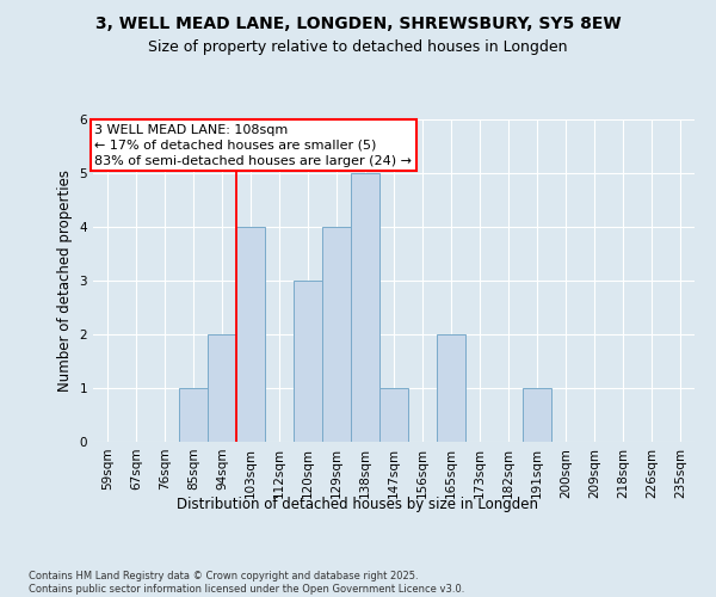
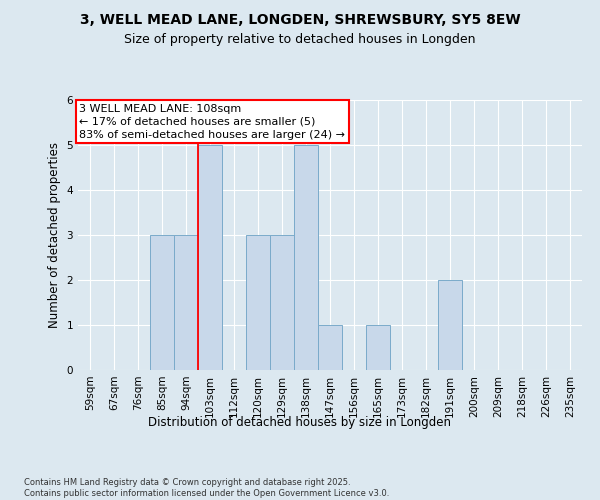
85sqm: 1 -> 3
94sqm: 2 -> 3
103sqm: 4 -> 5
129sqm: 4 -> 3
165sqm: 2 -> 1
191sqm: 1 -> 2
